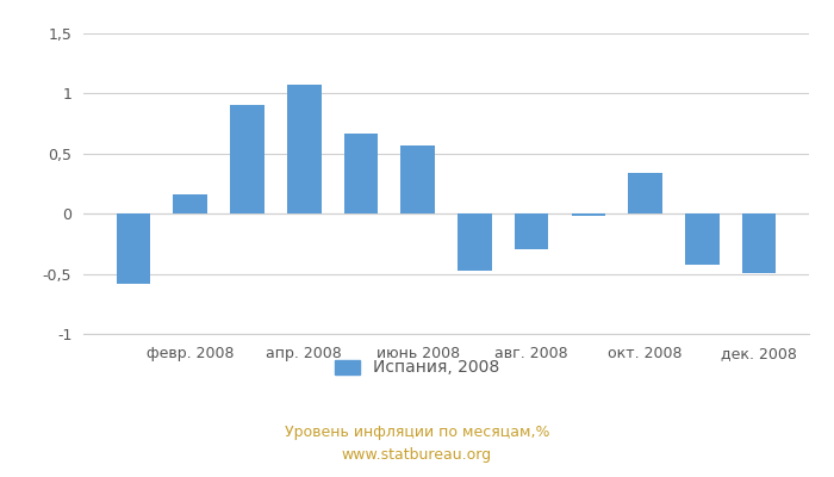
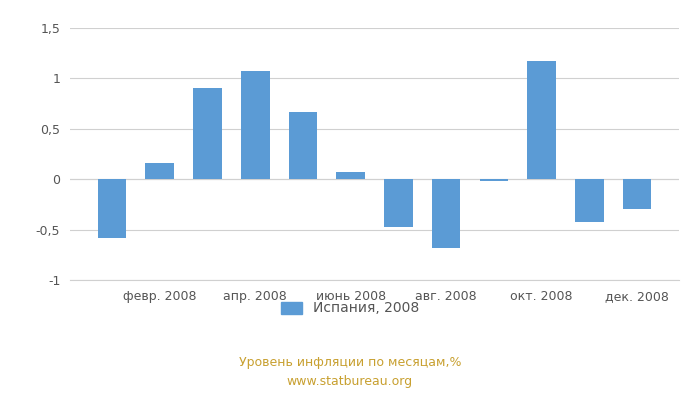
июнь 2008: 0,57 -> 0,07
авг. 2008: -0,30 -> -0,68
окт. 2008: 0,34 -> 1,17
дек. 2008: -0,49 -> -0,30
